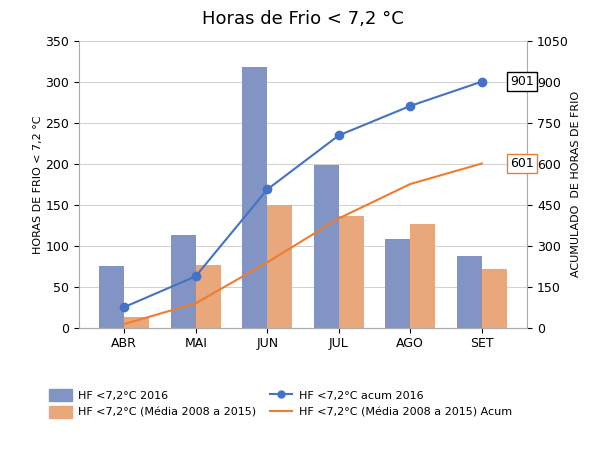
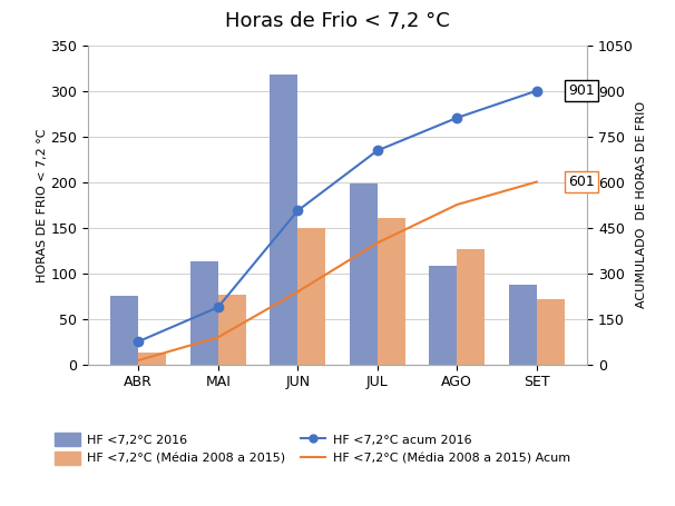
HF <7,2°C (Média 2008 a 2015)/JUL: 136 -> 161
